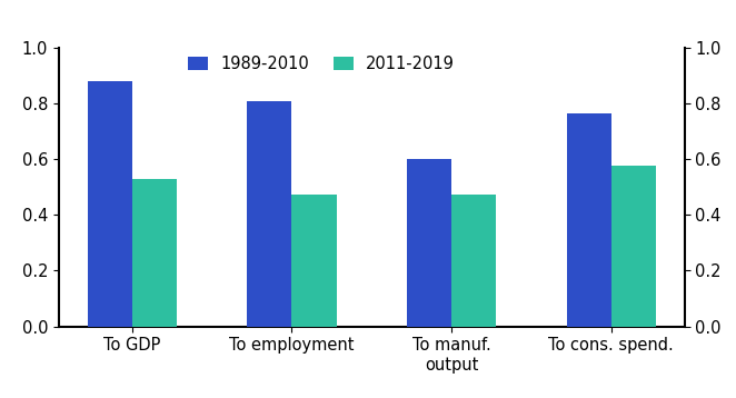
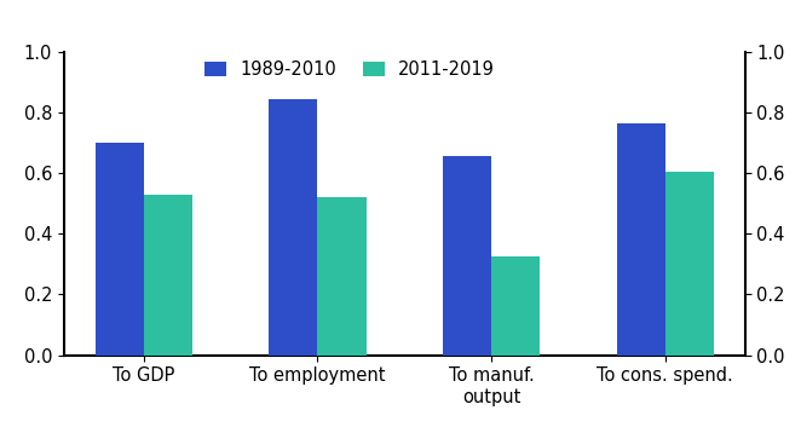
1989-2010/To GDP: 0.880 -> 0.700
1989-2010/To employment: 0.810 -> 0.845
2011-2019/To employment: 0.475 -> 0.520
1989-2010/To manuf. output: 0.600 -> 0.655
2011-2019/To manuf. output: 0.475 -> 0.325
2011-2019/To cons. spend.: 0.575 -> 0.605
